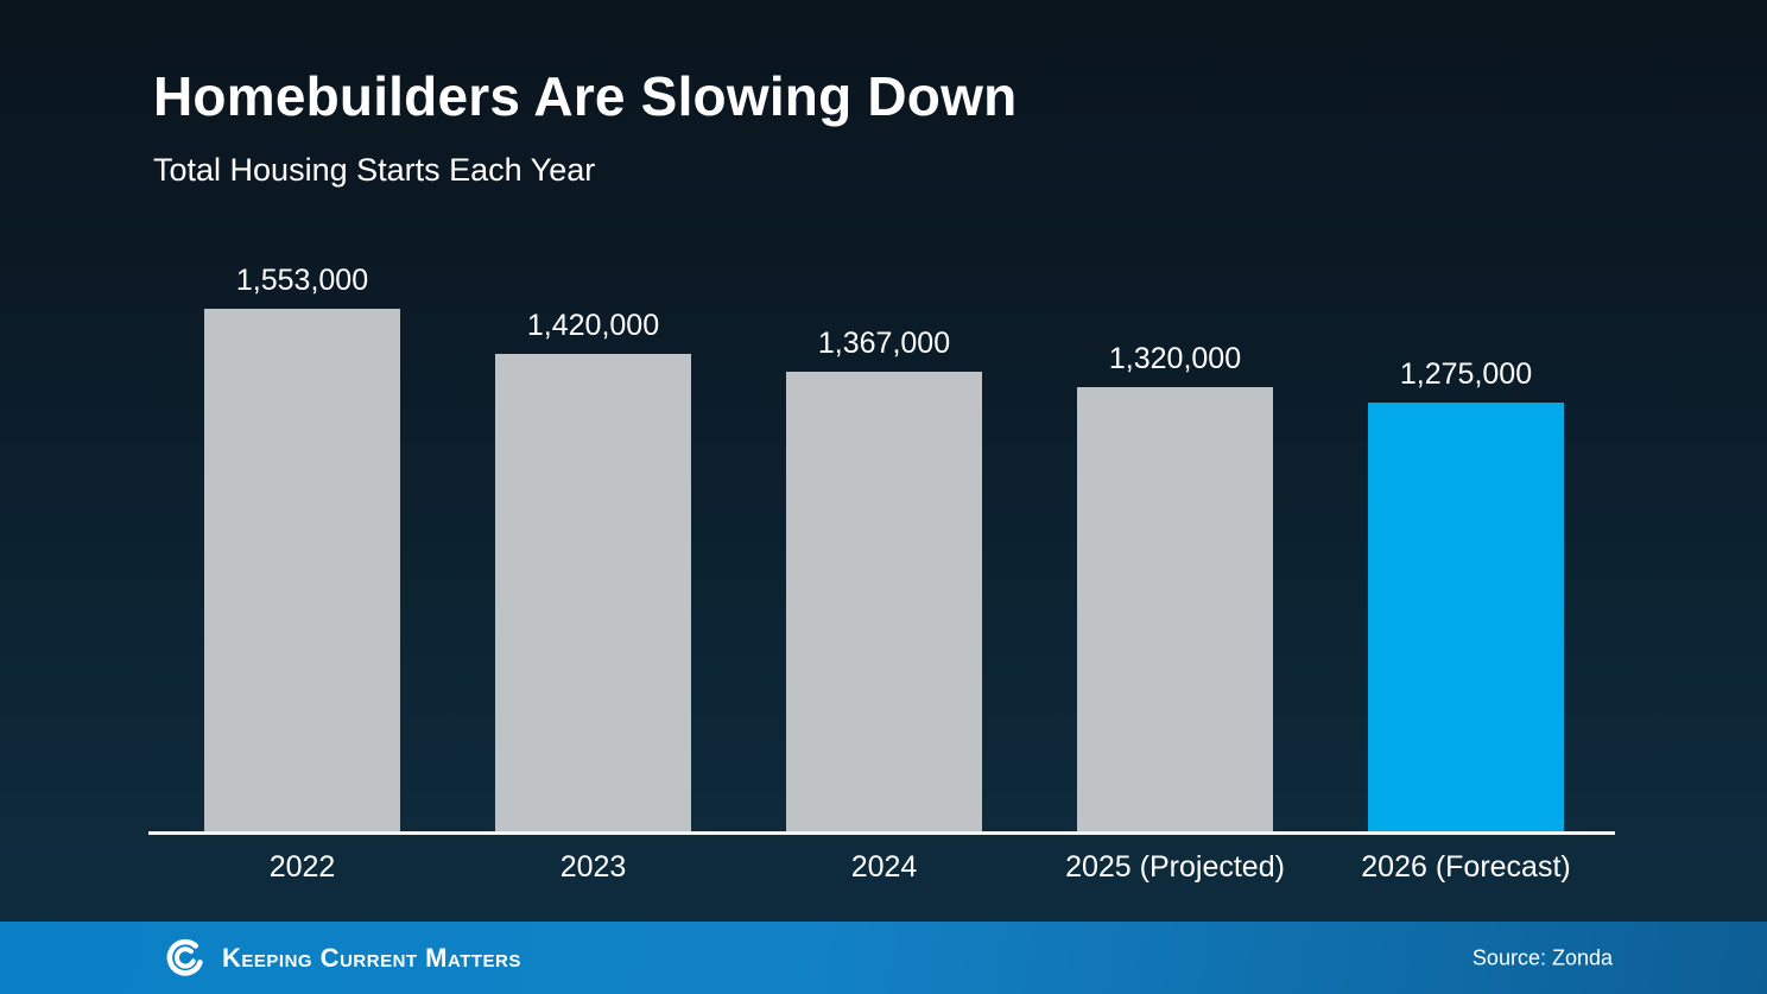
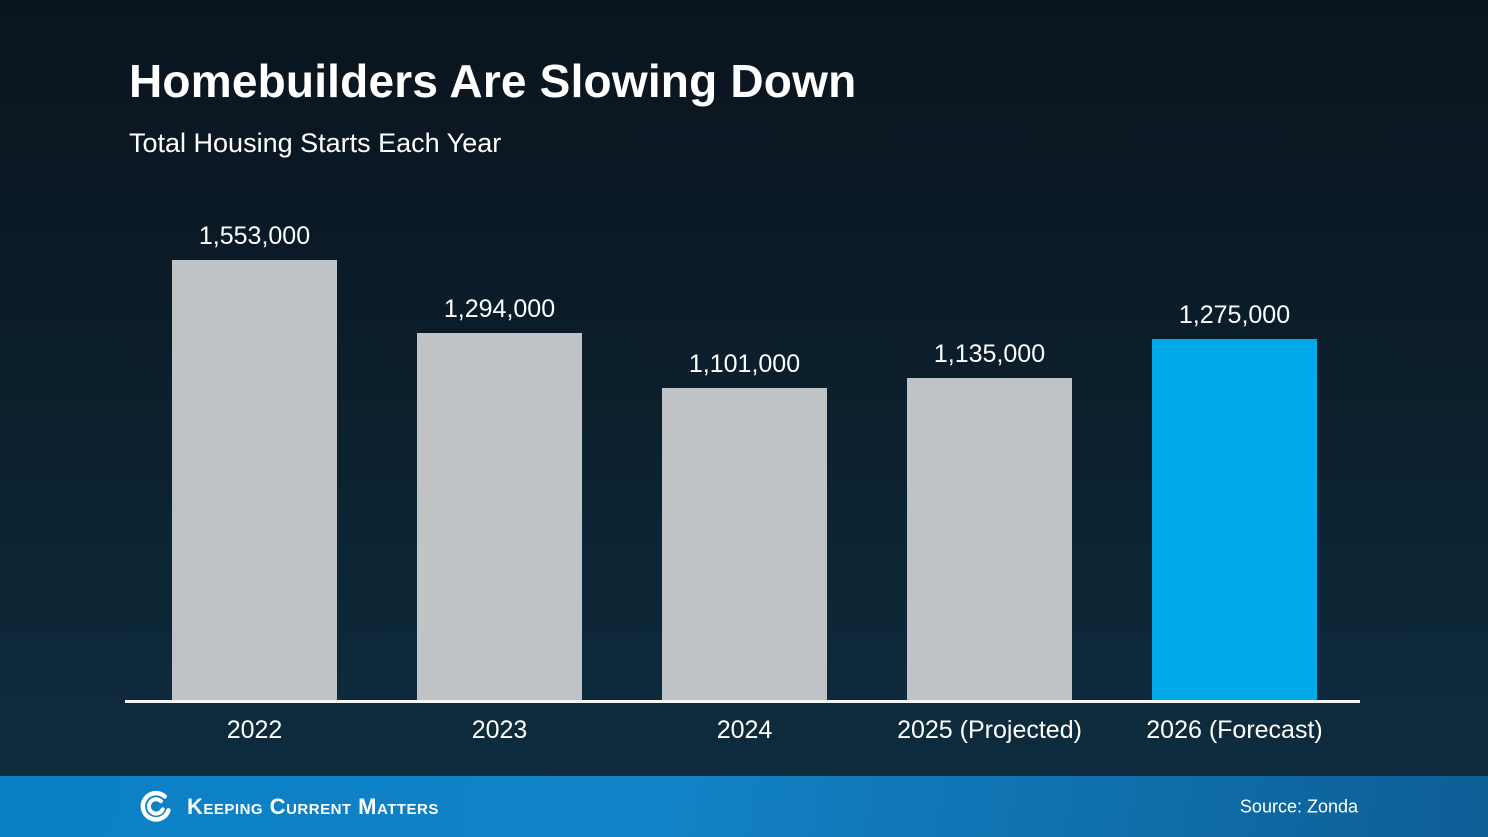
2023: 1,420,000 -> 1,294,000
2024: 1,367,000 -> 1,101,000
2025 (Projected): 1,320,000 -> 1,135,000
